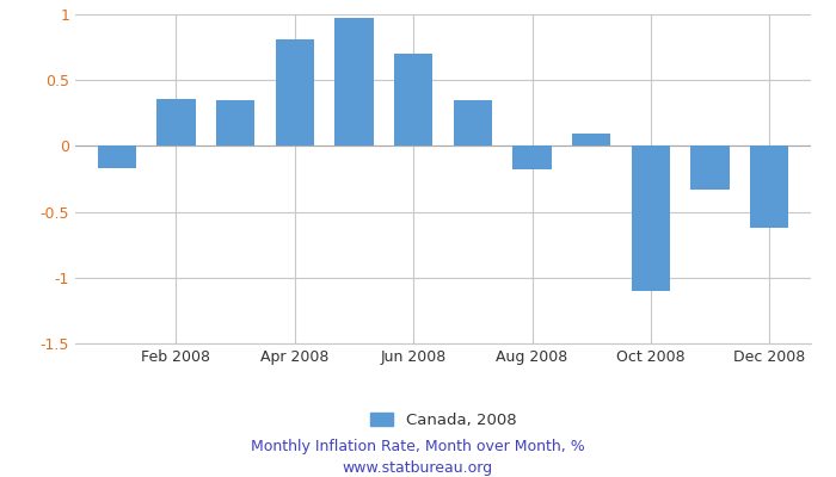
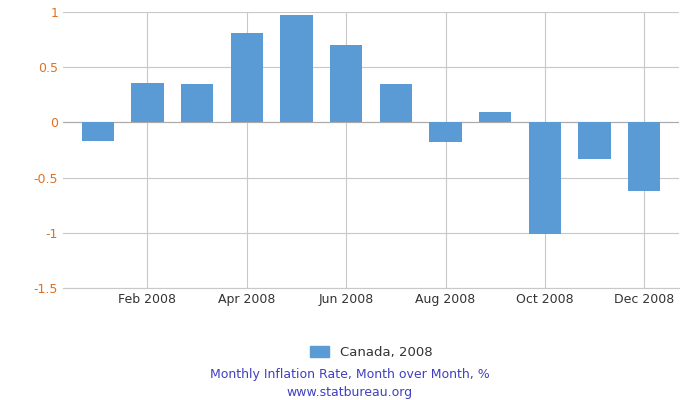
Oct 2008: -1.10 -> -1.01
